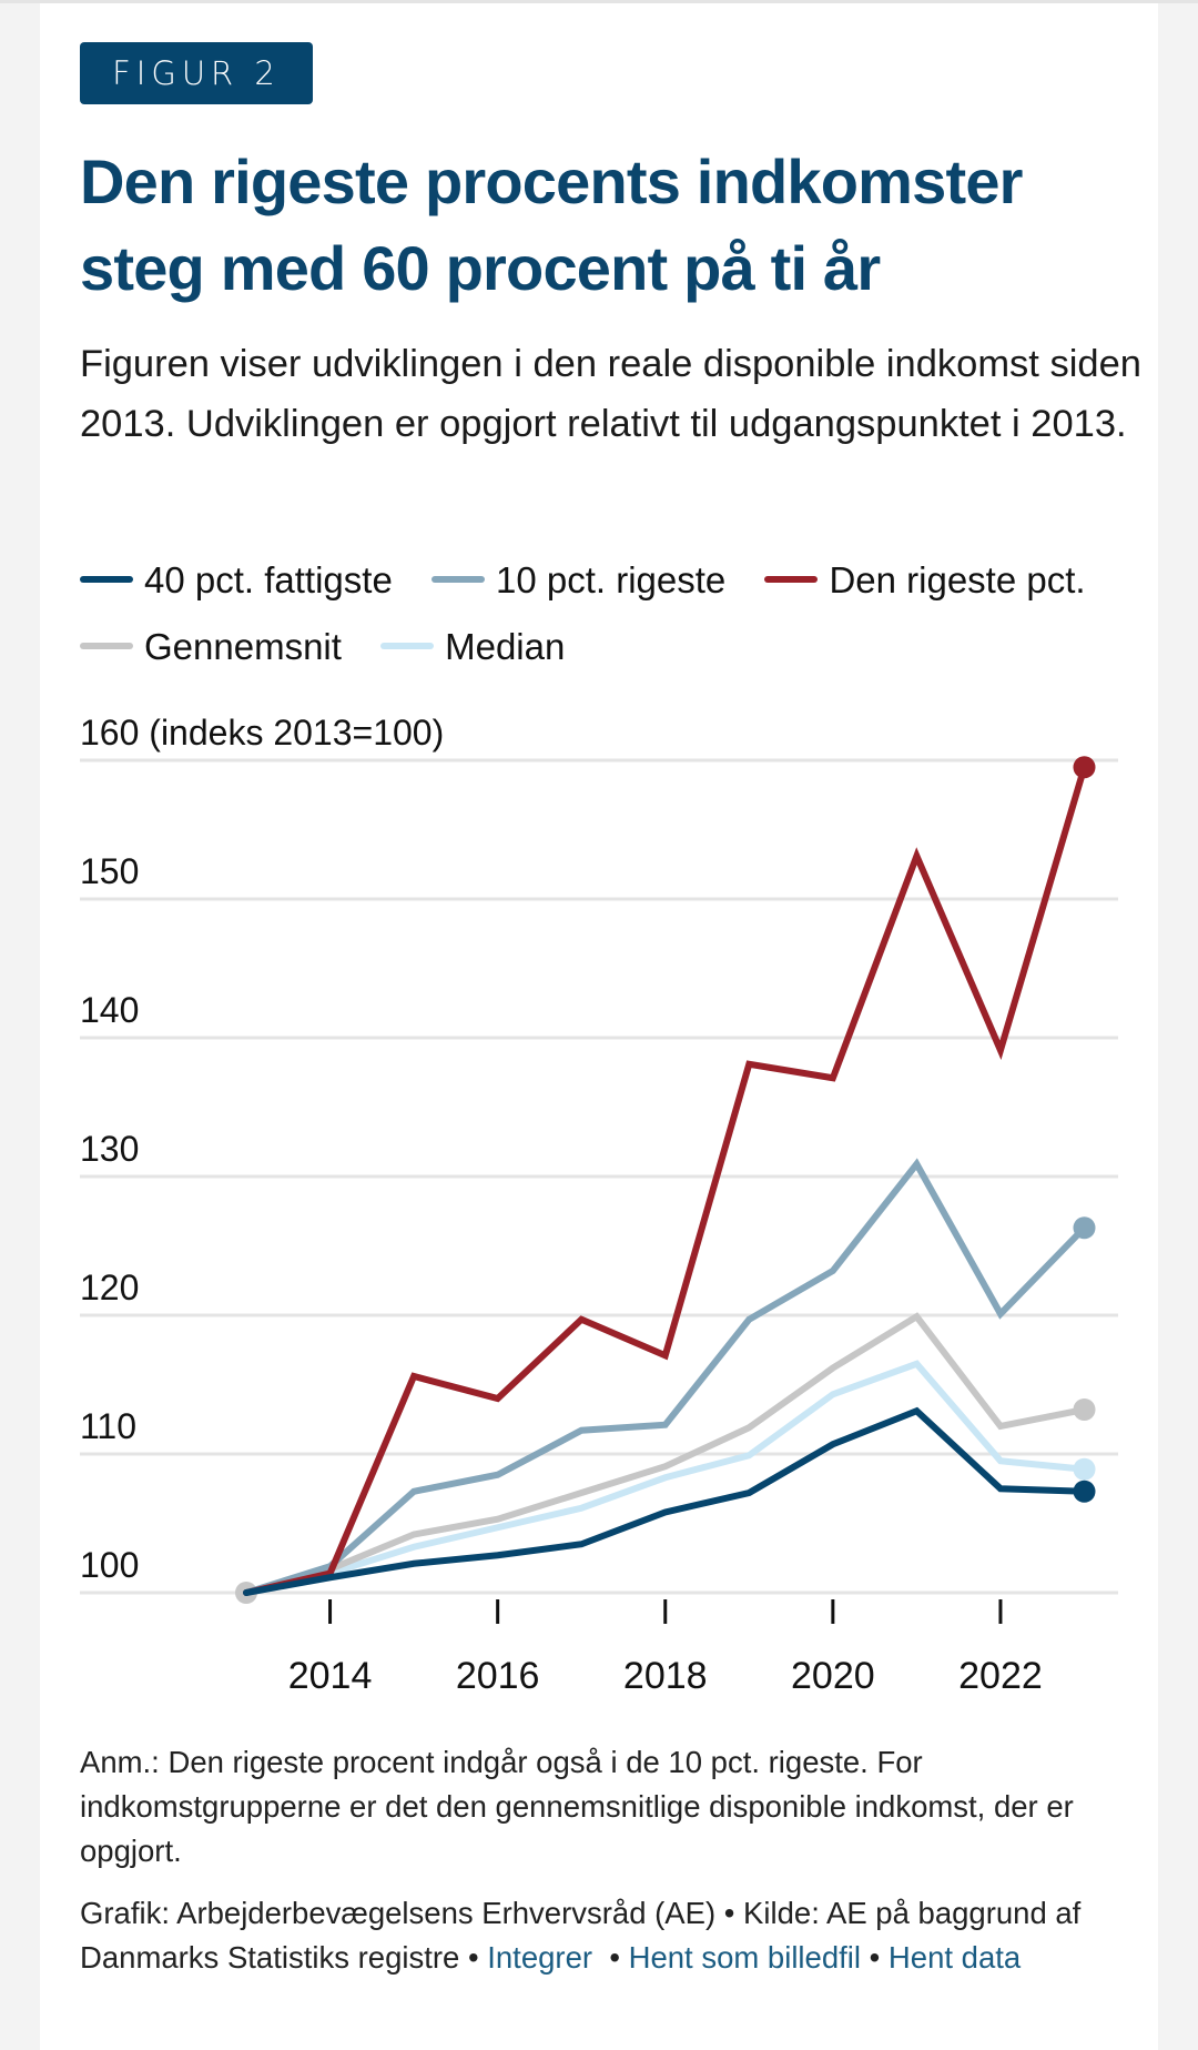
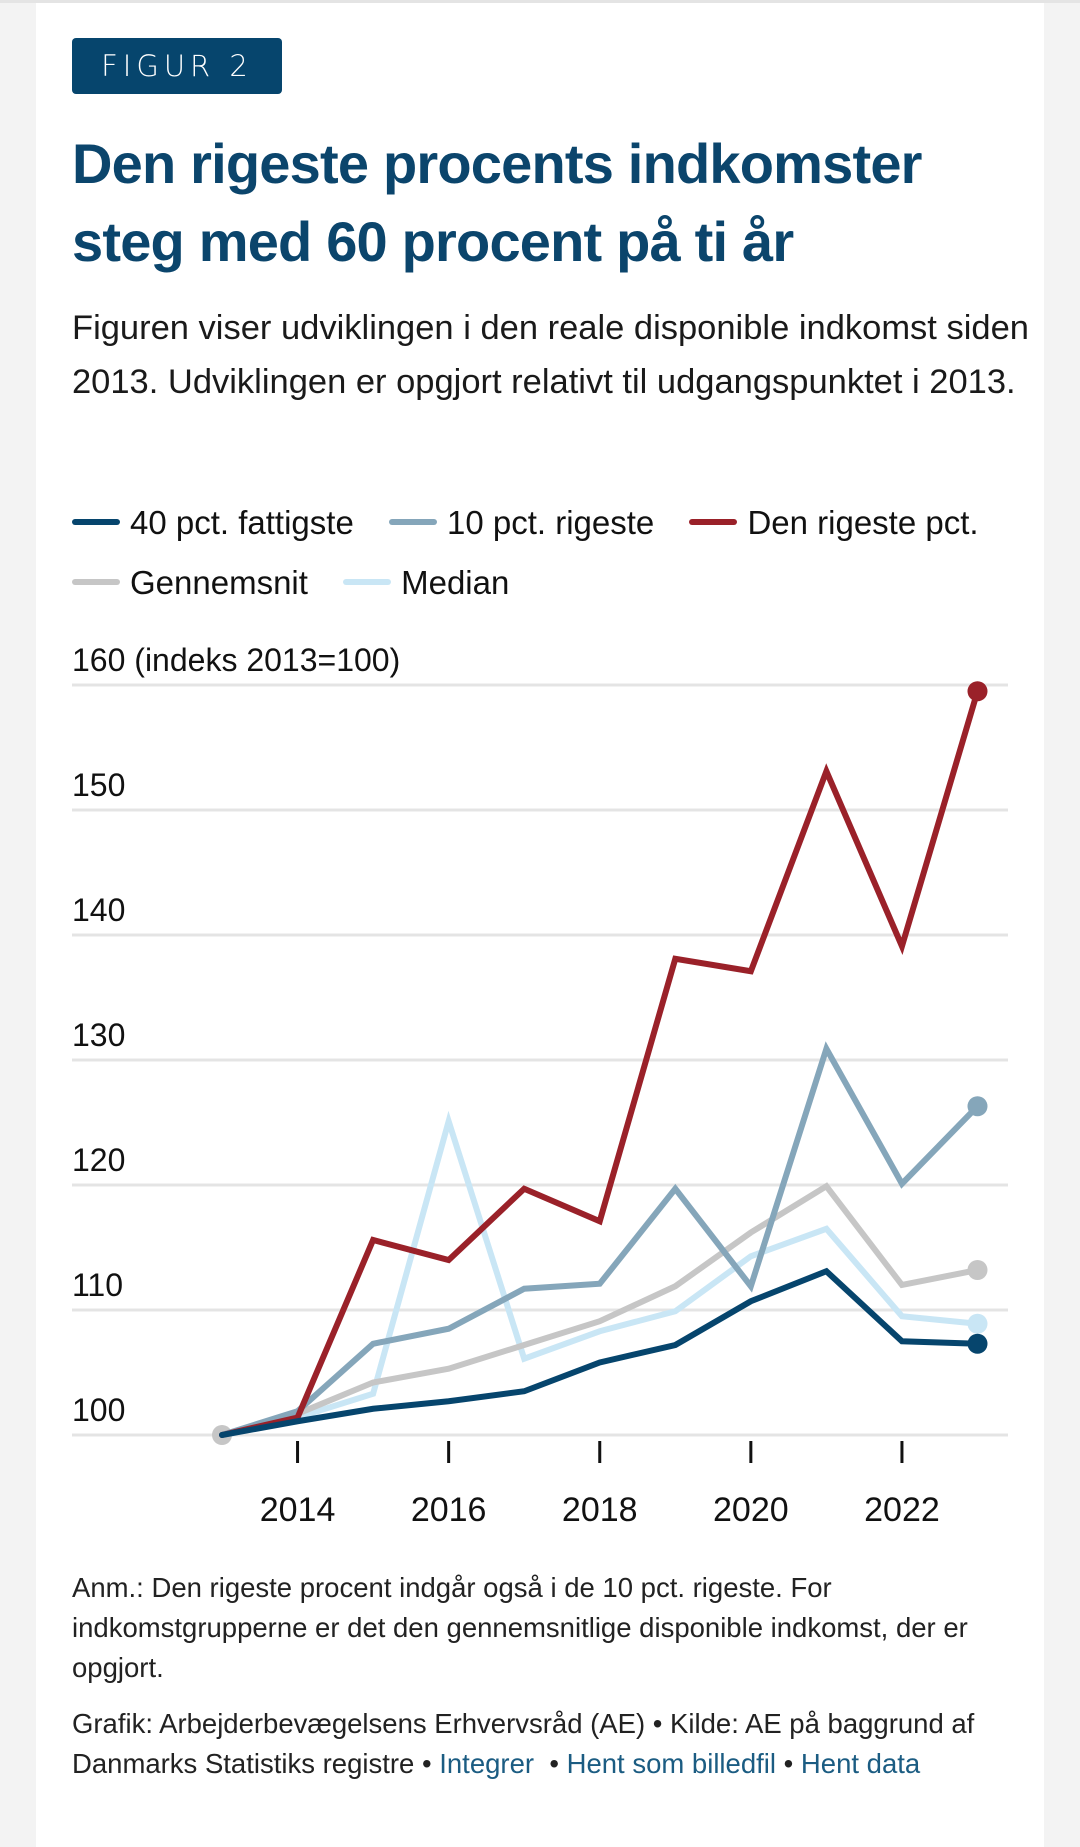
Median/2016: 104.7 -> 125.1
10 pct. rigeste/2020: 123.2 -> 111.9
